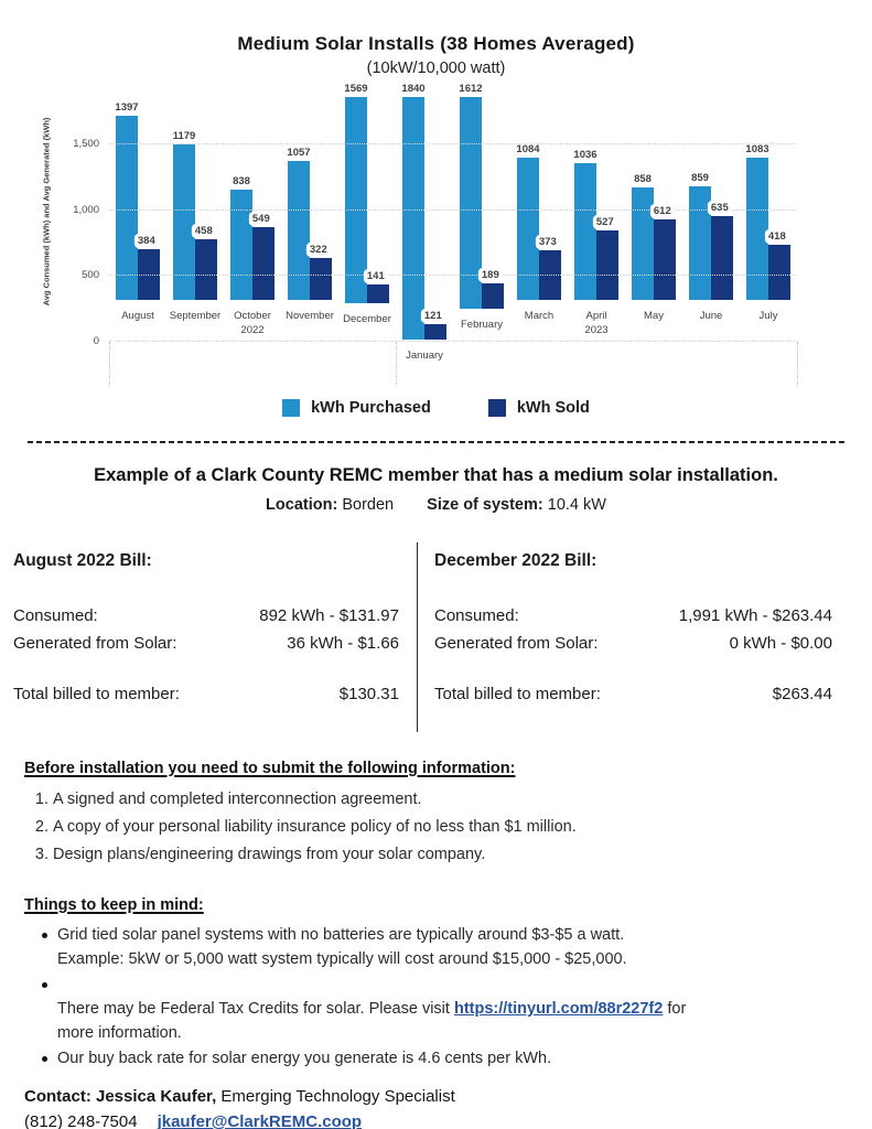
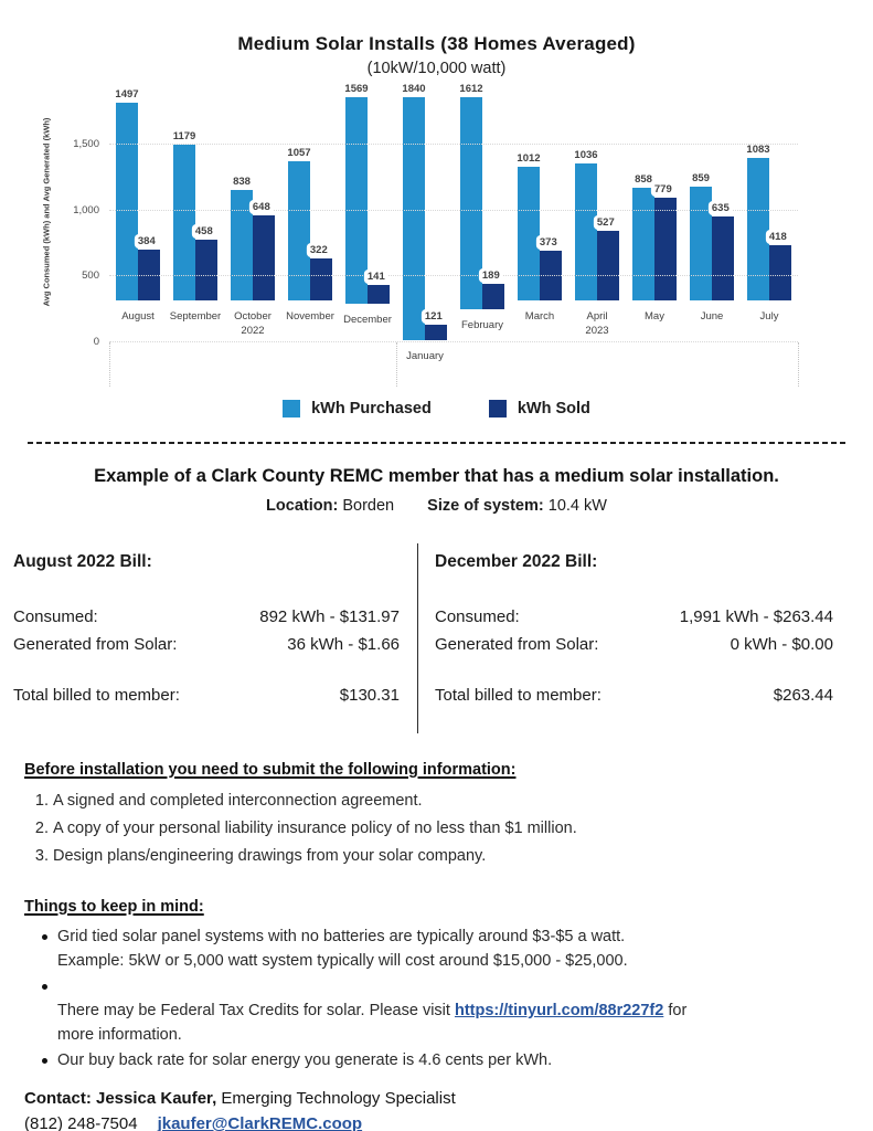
kWh Purchased/August: 1397 -> 1497
kWh Sold/October: 549 -> 648
kWh Purchased/March: 1084 -> 1012
kWh Sold/May: 612 -> 779
